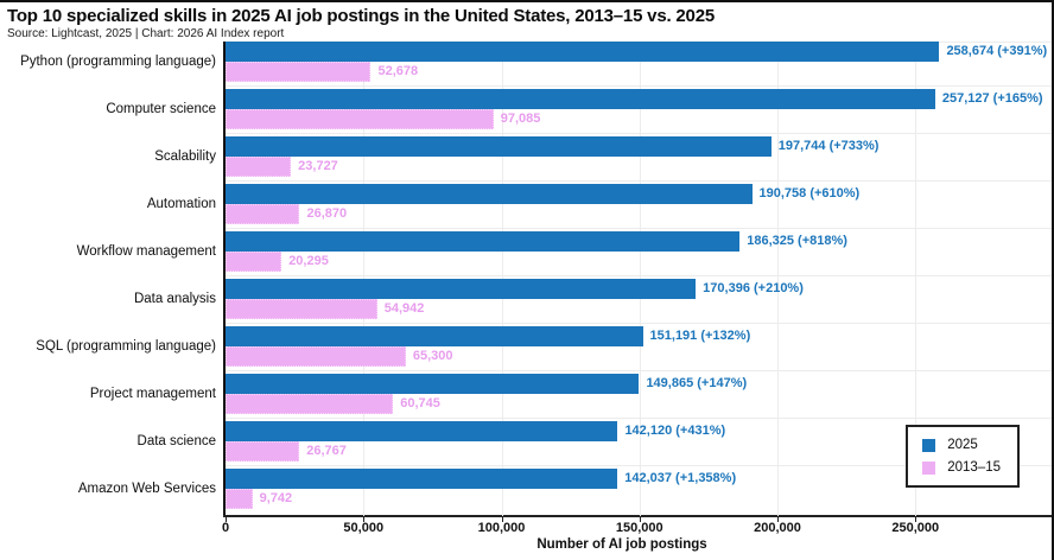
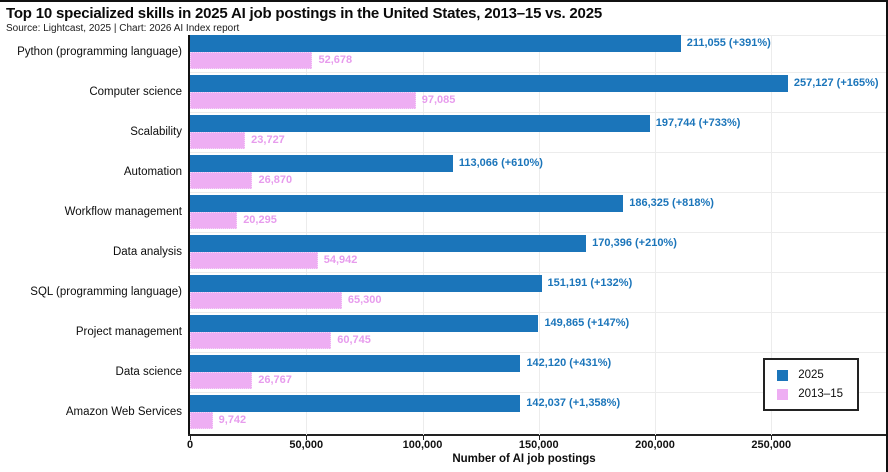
2025/Python (programming language): 258,674 -> 211,055
2025/Automation: 190,758 -> 113,066
